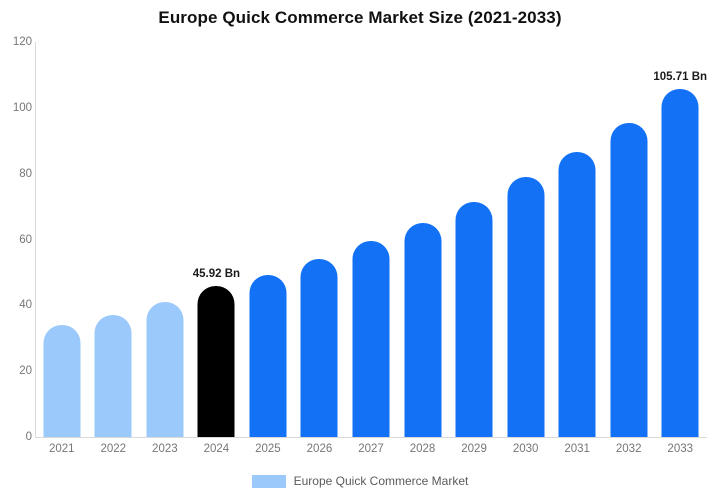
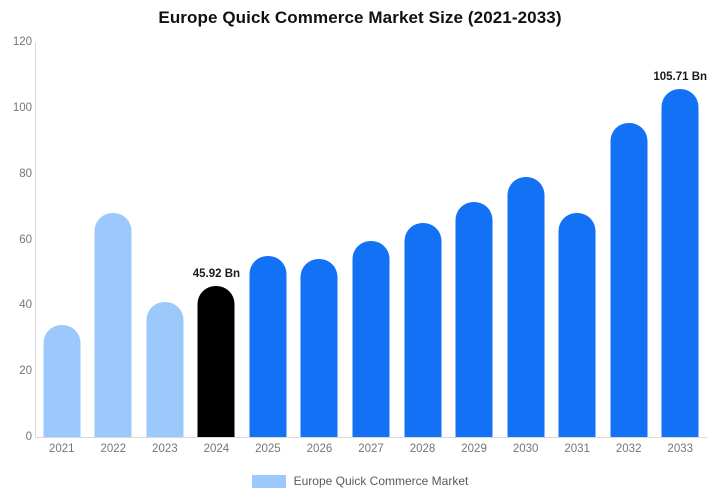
2022: 37 -> 68
2025: 49 -> 55
2031: 86 -> 68
